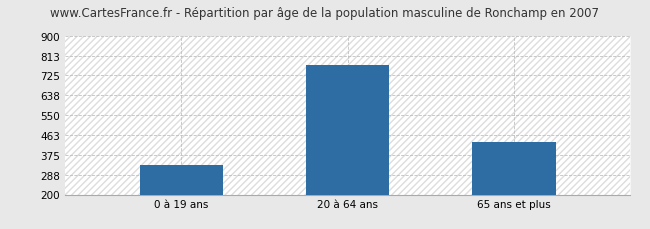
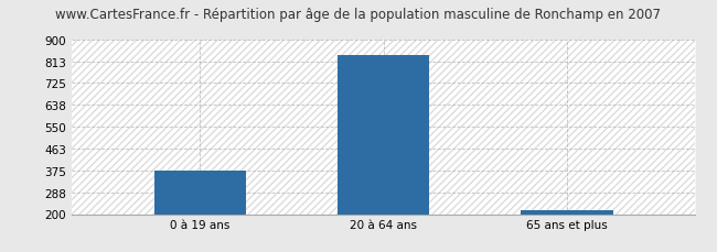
0 à 19 ans: 330 -> 375
20 à 64 ans: 770 -> 838
65 ans et plus: 430 -> 215
